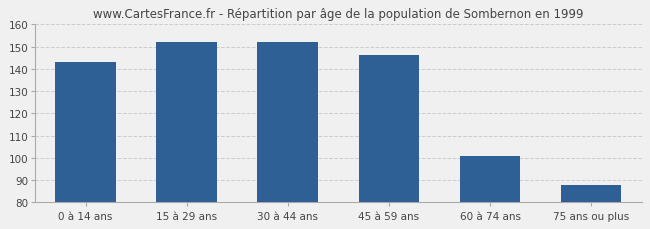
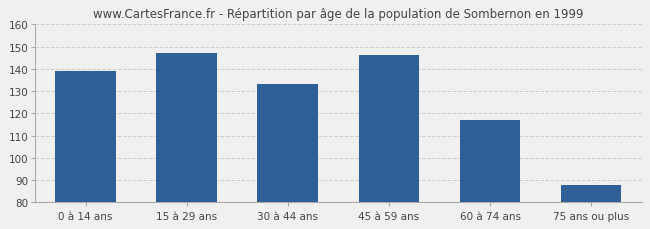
0 à 14 ans: 143 -> 139
15 à 29 ans: 152 -> 147
30 à 44 ans: 152 -> 133
60 à 74 ans: 101 -> 117
